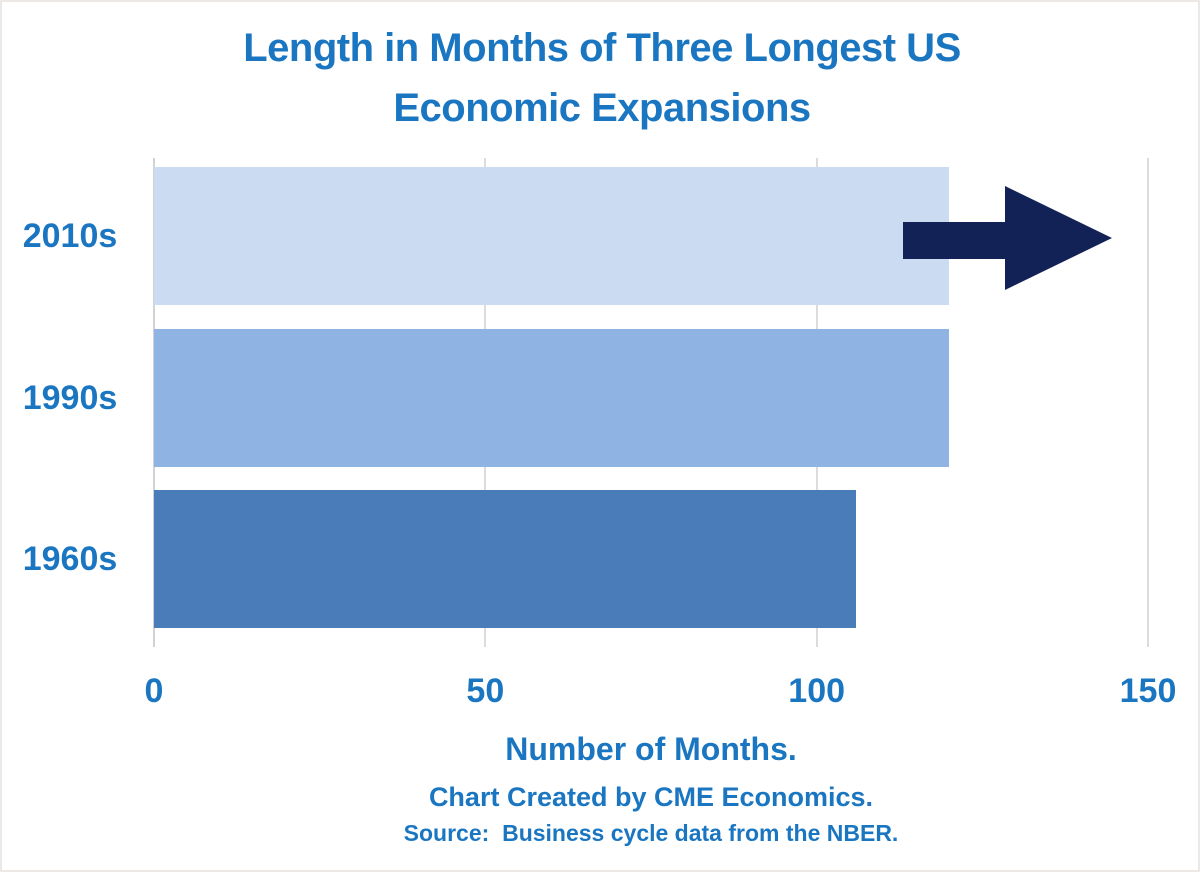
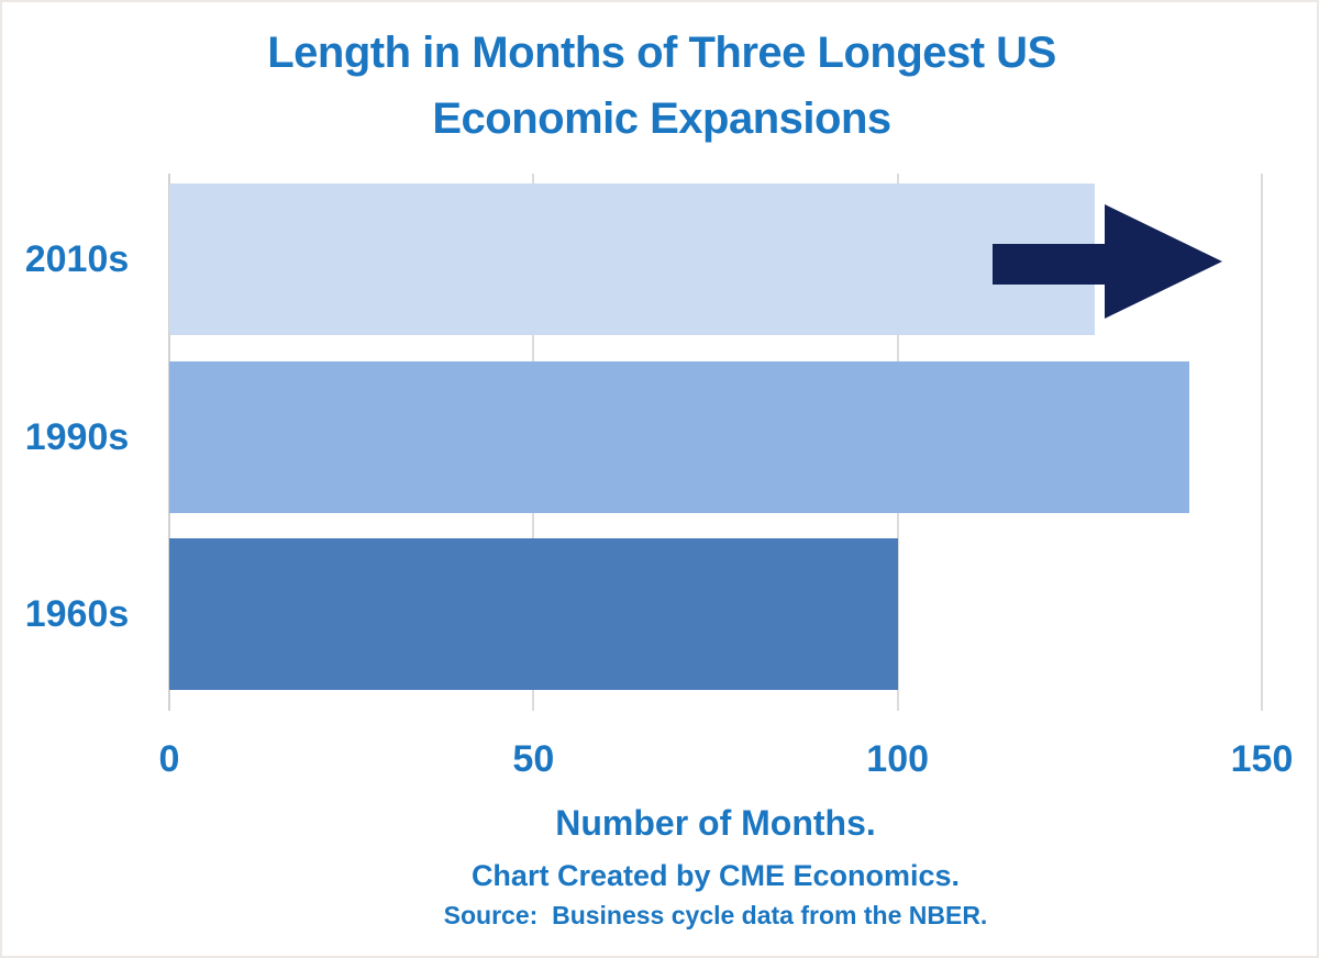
2010s: 120 -> 127
1990s: 120 -> 140
1960s: 106 -> 100
